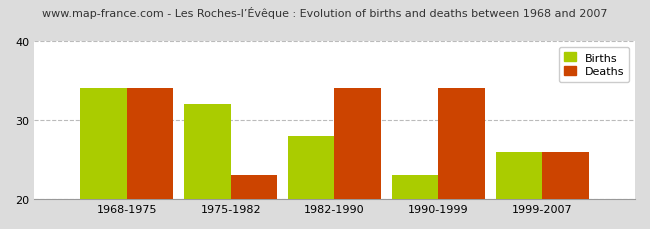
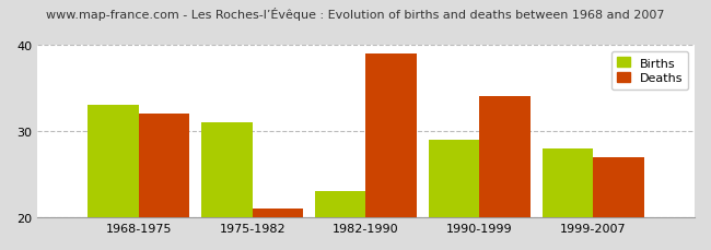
Births/1968-1975: 34 -> 33
Deaths/1968-1975: 34 -> 32
Births/1975-1982: 32 -> 31
Deaths/1975-1982: 23 -> 21
Births/1982-1990: 28 -> 23
Deaths/1982-1990: 34 -> 39
Births/1990-1999: 23 -> 29
Births/1999-2007: 26 -> 28
Deaths/1999-2007: 26 -> 27
